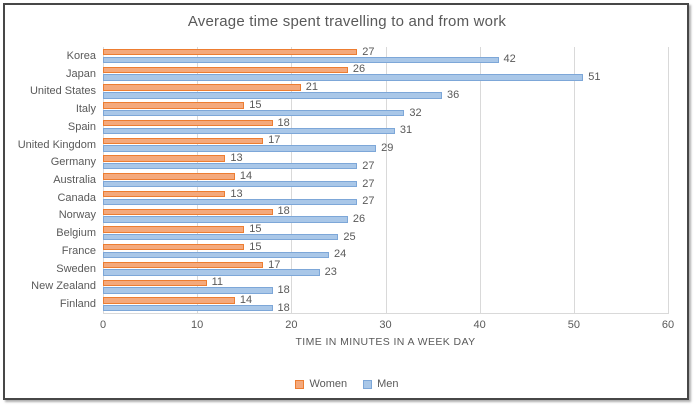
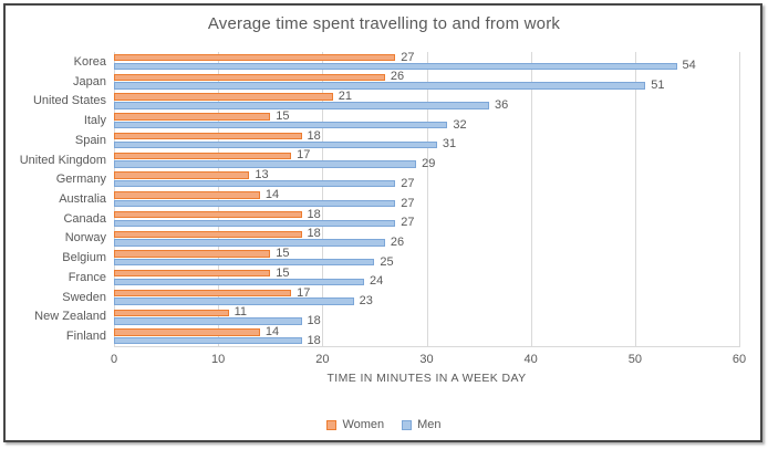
Men/Korea: 42 -> 54
Women/Canada: 13 -> 18
